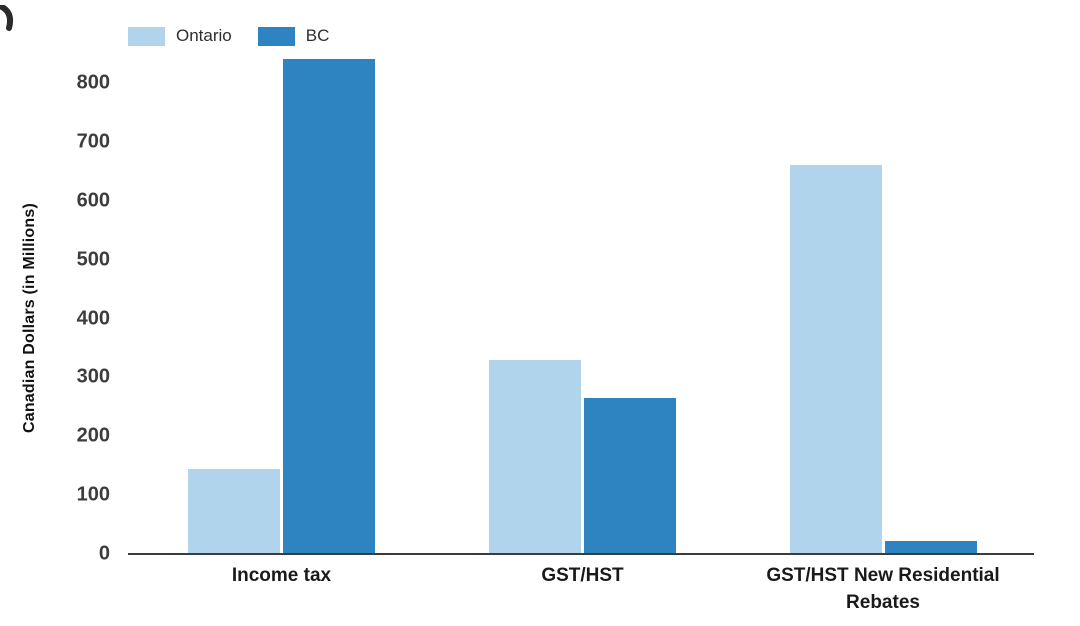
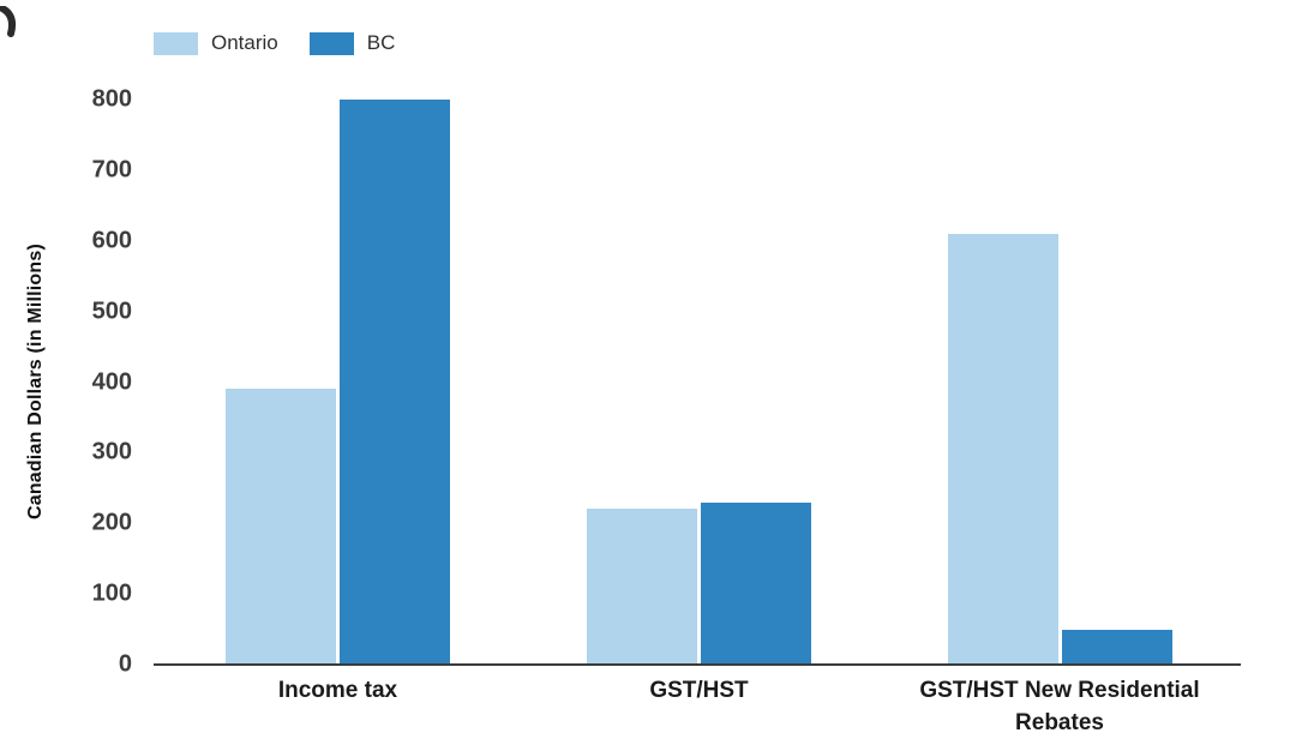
Ontario/Income tax: 140 -> 390
BC/Income tax: 840 -> 800
Ontario/GST/HST: 330 -> 220
BC/GST/HST: 260 -> 230
Ontario/GST/HST New Residential Rebates: 660 -> 610
BC/GST/HST New Residential Rebates: 20 -> 50
